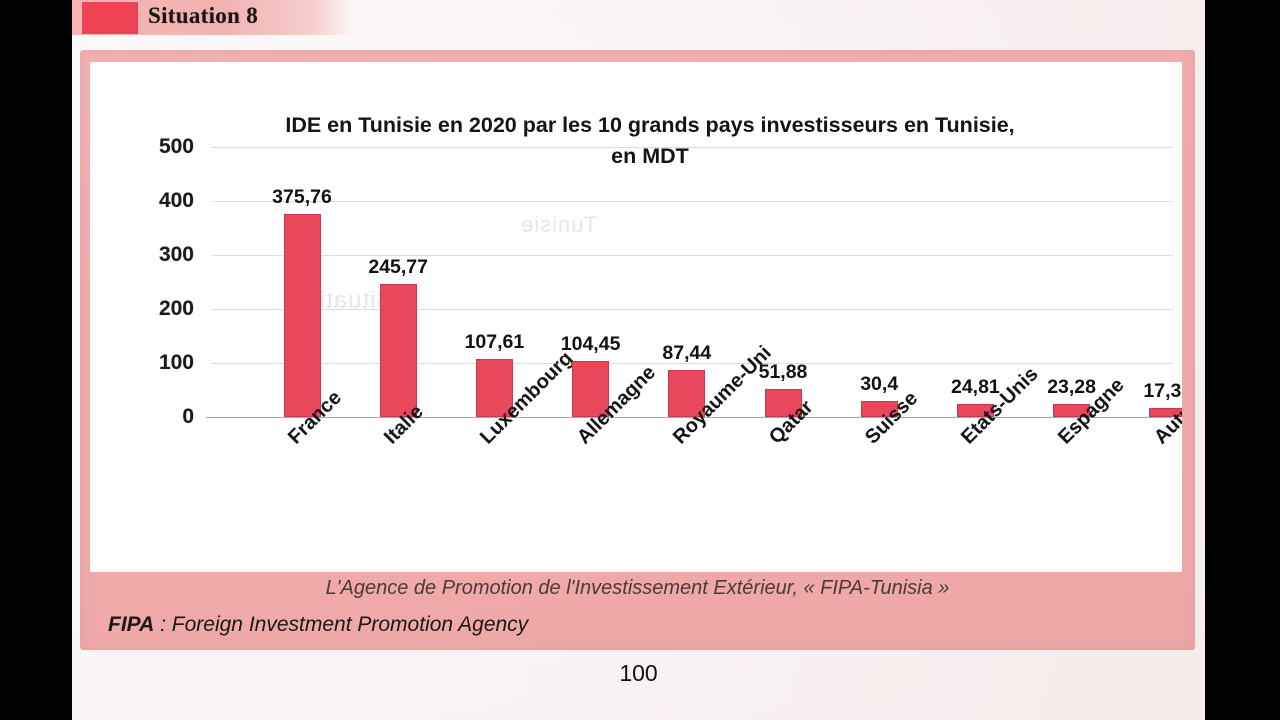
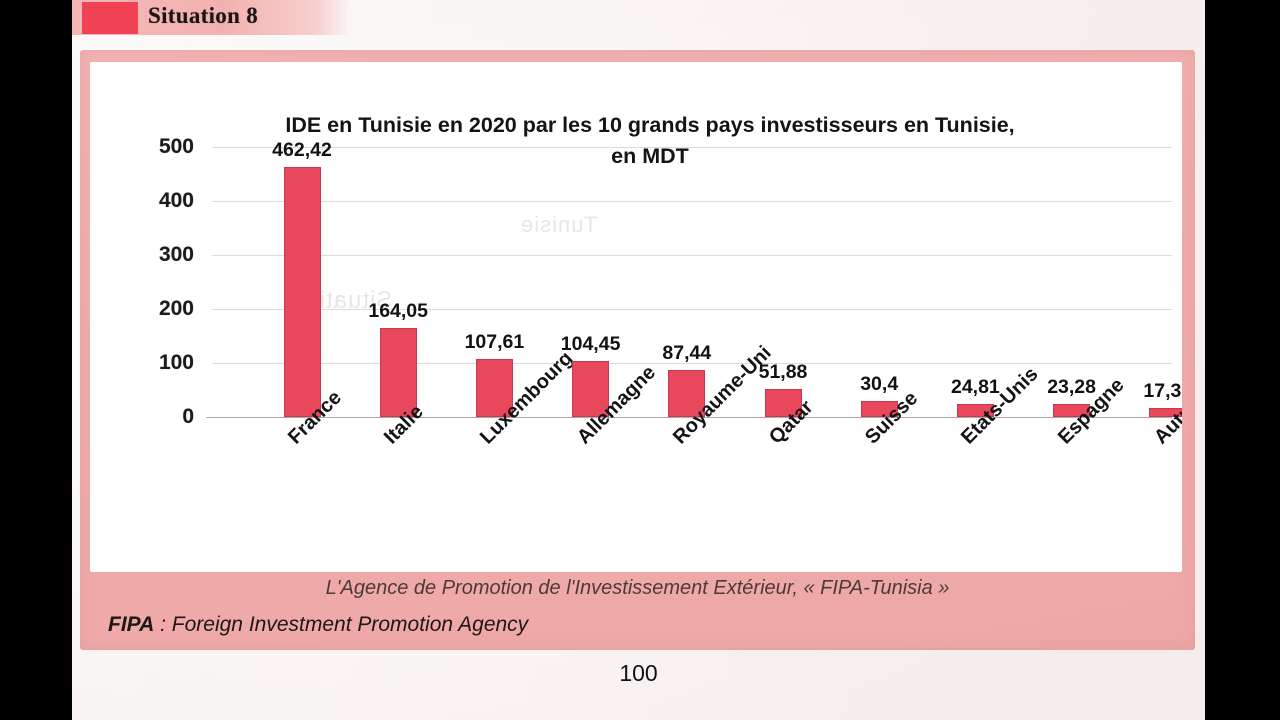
France: 375,76 -> 462,42
Italie: 245,77 -> 164,05
